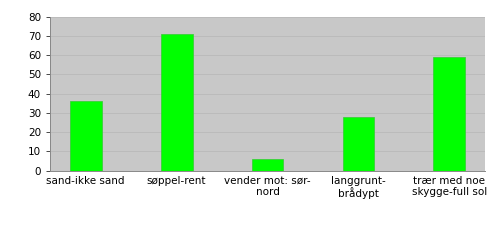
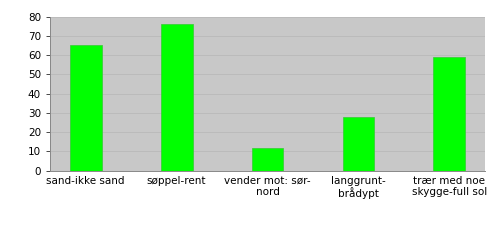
sand-ikke sand: 36 -> 65
søppel-rent: 71 -> 76
vender mot: sør- nord: 6 -> 12
